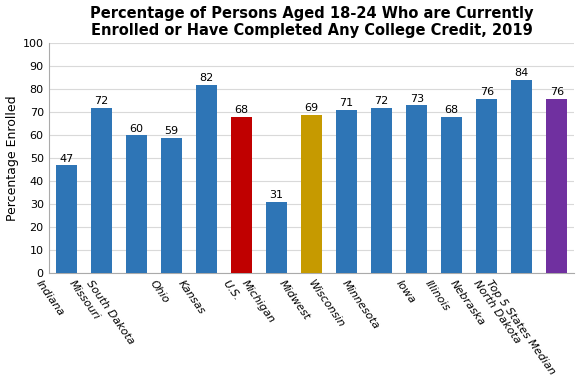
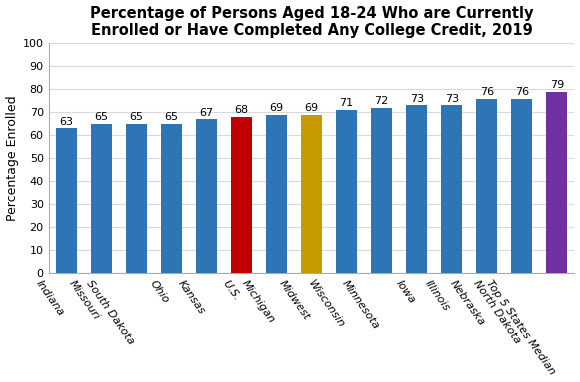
Indiana: 47 -> 63
Missouri: 72 -> 65
South Dakota: 60 -> 65
Ohio: 59 -> 65
Kansas: 82 -> 67
Michigan: 31 -> 69
Illinois: 68 -> 73
North Dakota: 84 -> 76
Top 5 States Median: 76 -> 79
